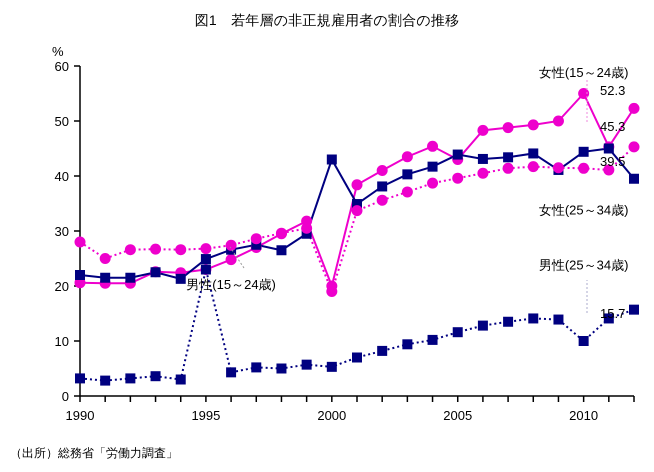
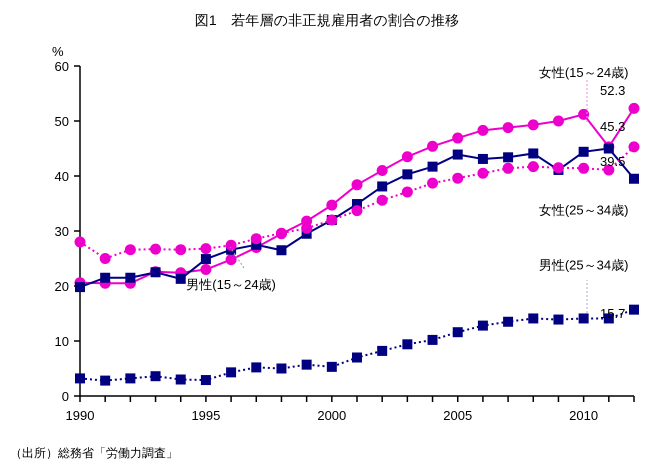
男性(15～24歳)/1990: 22 -> 20
男性(25～34歳)/1995: 23 -> 3
女性(15～24歳)/2000: 20 -> 35
男性(15～24歳)/2000: 43 -> 32
女性(25～34歳)/2000: 19 -> 32
女性(15～24歳)/2005: 43 -> 47
女性(15～24歳)/2010: 55 -> 51
男性(25～34歳)/2010: 10 -> 14
